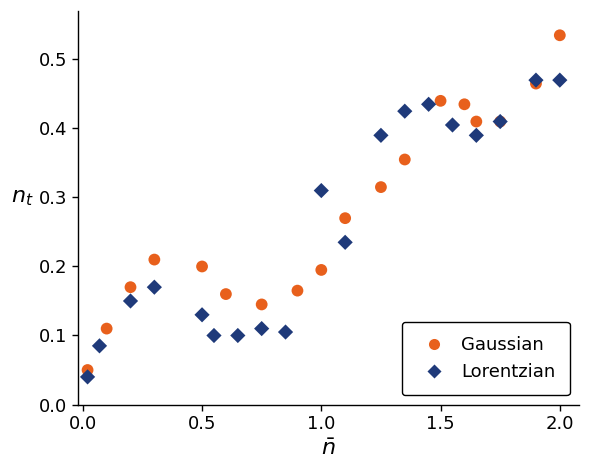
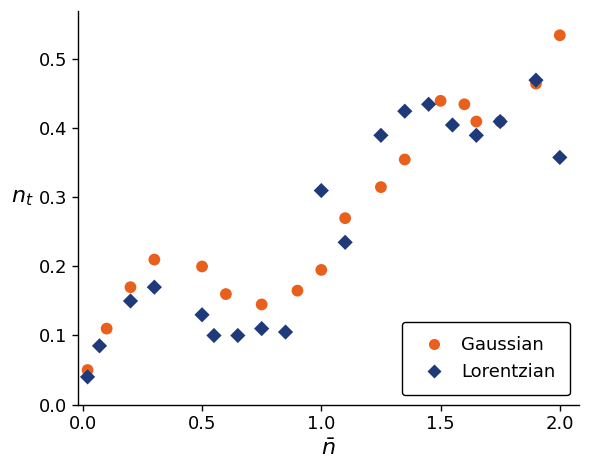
Lorentzian/2.0: 0.470 -> 0.358
